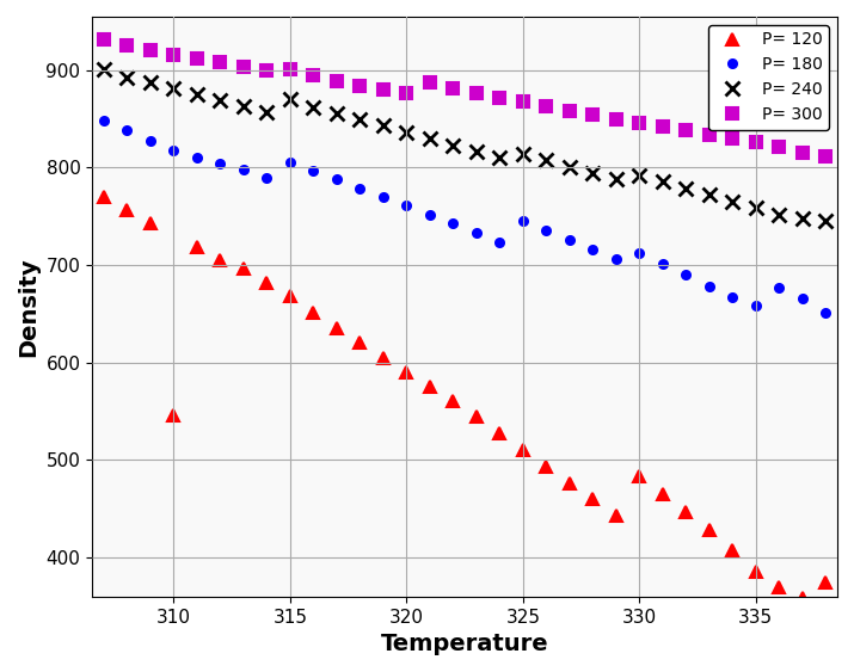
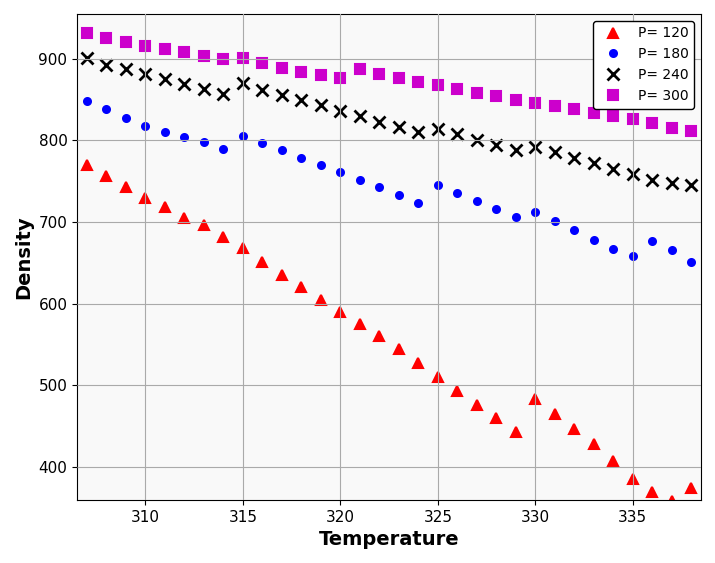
P= 120/310: 546 -> 730
